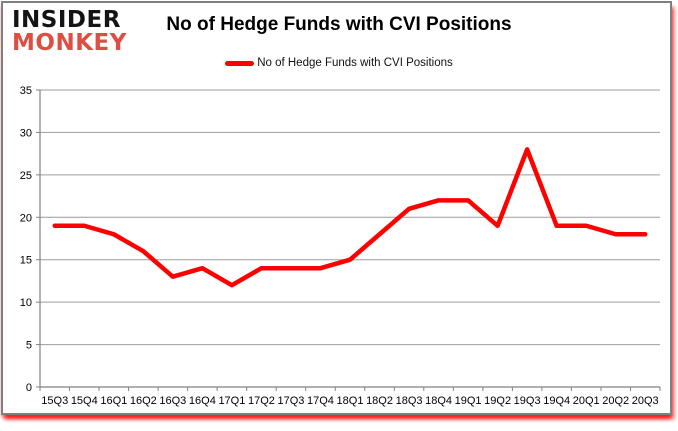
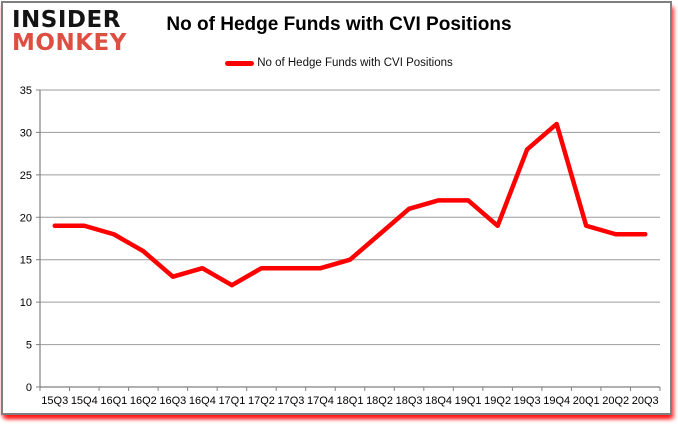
19Q4: 19 -> 31
